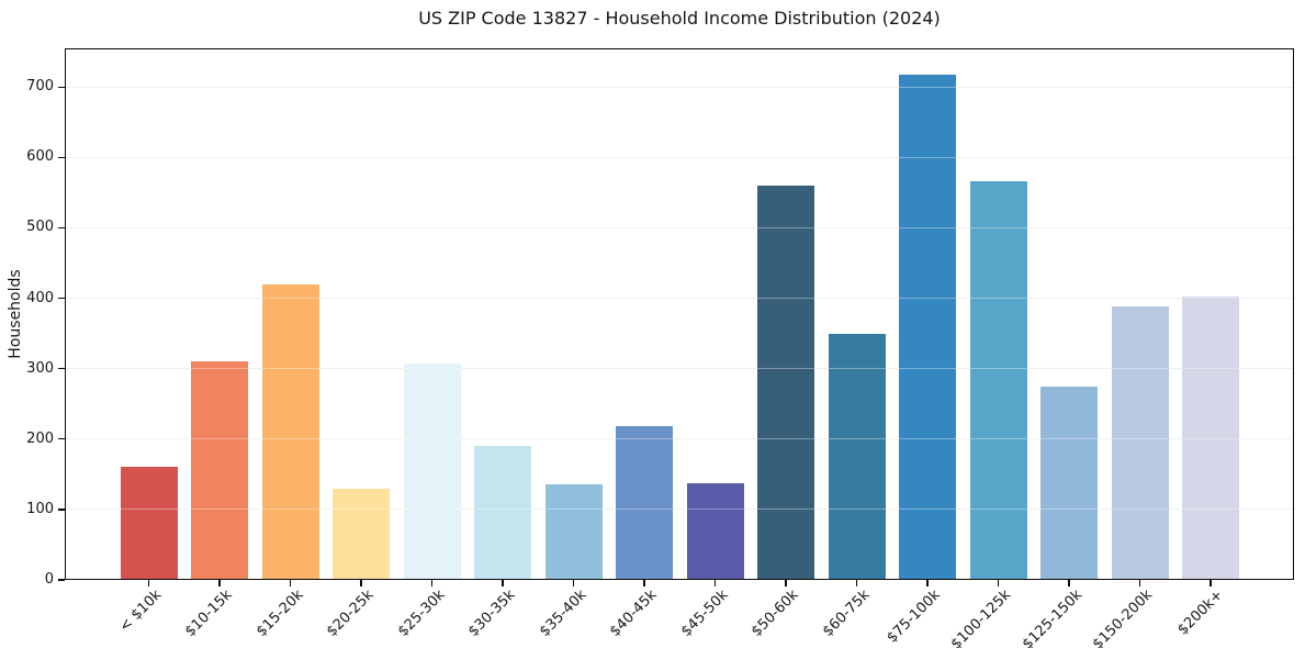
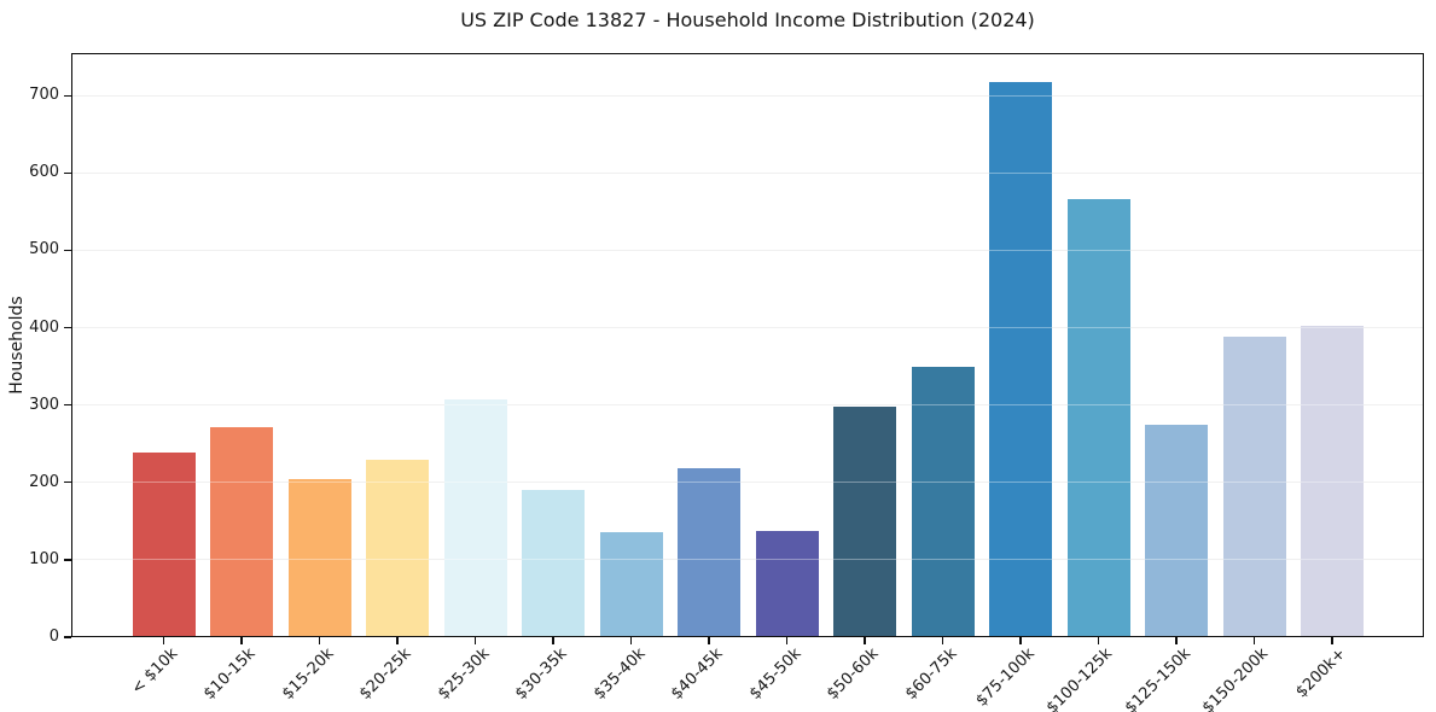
< $10k: 160 -> 240
$10-15k: 310 -> 270
$15-20k: 420 -> 200
$20-25k: 130 -> 230
$50-60k: 560 -> 300
